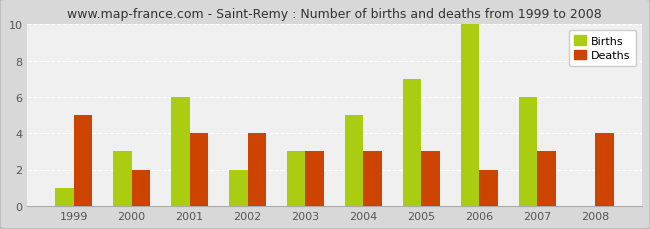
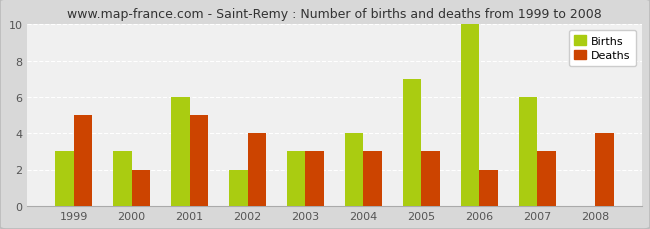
Births/1999: 1 -> 3
Deaths/2001: 4 -> 5
Births/2004: 5 -> 4
